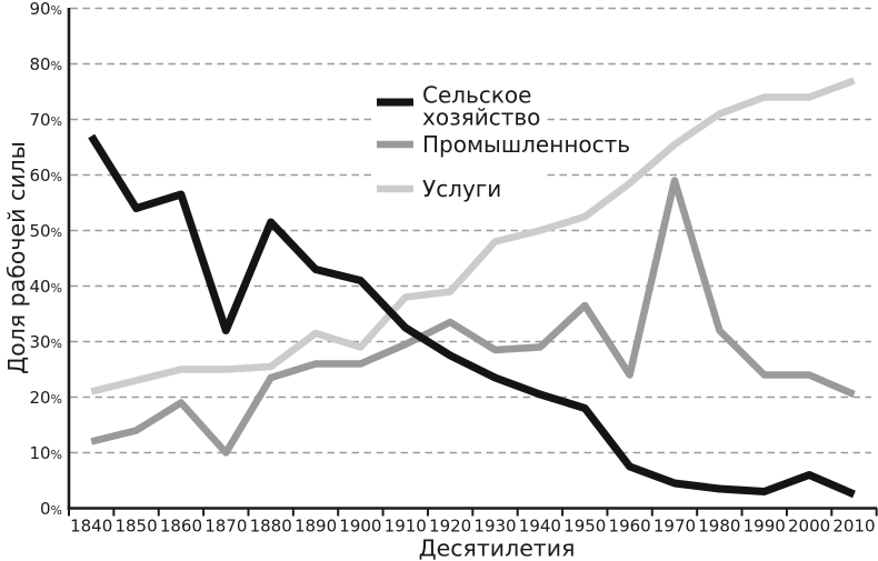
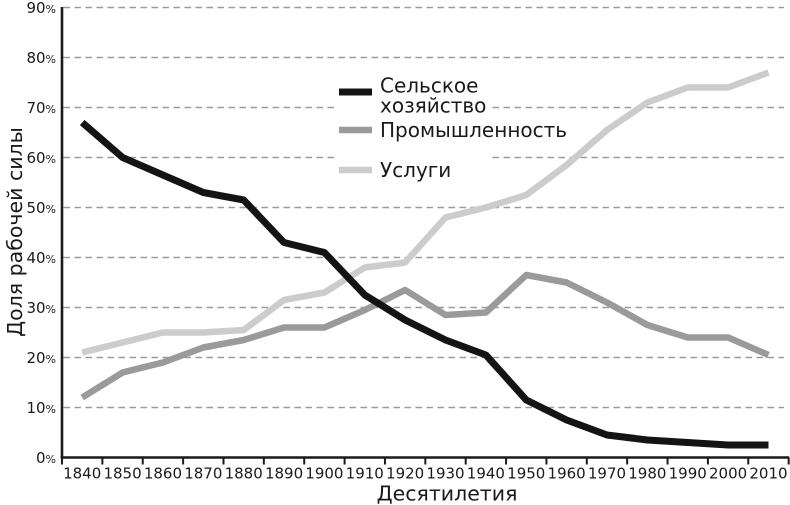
Сельское хозяйство/1850: 54 -> 60
Промышленность/1850: 14 -> 17
Сельское хозяйство/1870: 32 -> 53
Промышленность/1870: 10 -> 22
Услуги/1900: 29 -> 33
Сельское хозяйство/1950: 18 -> 12
Промышленность/1960: 24 -> 35
Промышленность/1970: 59 -> 31
Промышленность/1980: 32 -> 26
Сельское хозяйство/2000: 6 -> 2
